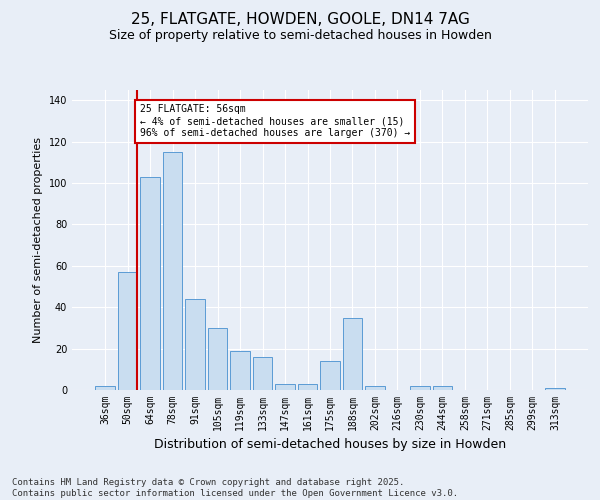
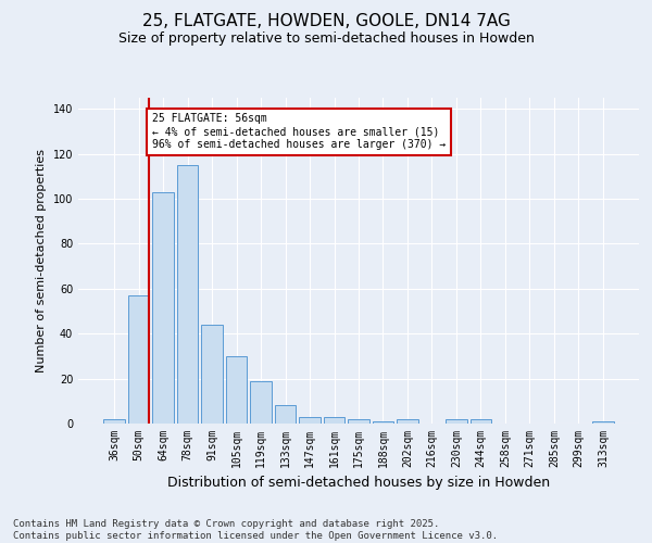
133sqm: 16 -> 8
175sqm: 14 -> 2
188sqm: 35 -> 1
